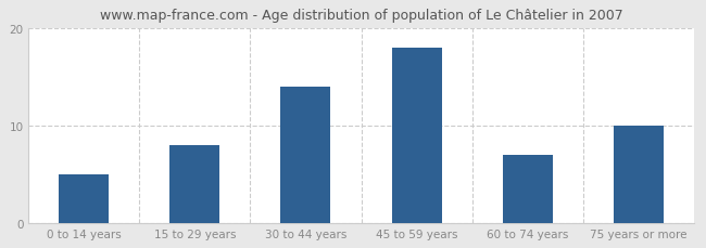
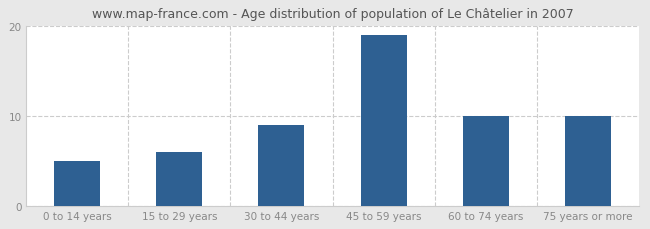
15 to 29 years: 8 -> 6
30 to 44 years: 14 -> 9
45 to 59 years: 18 -> 19
60 to 74 years: 7 -> 10
